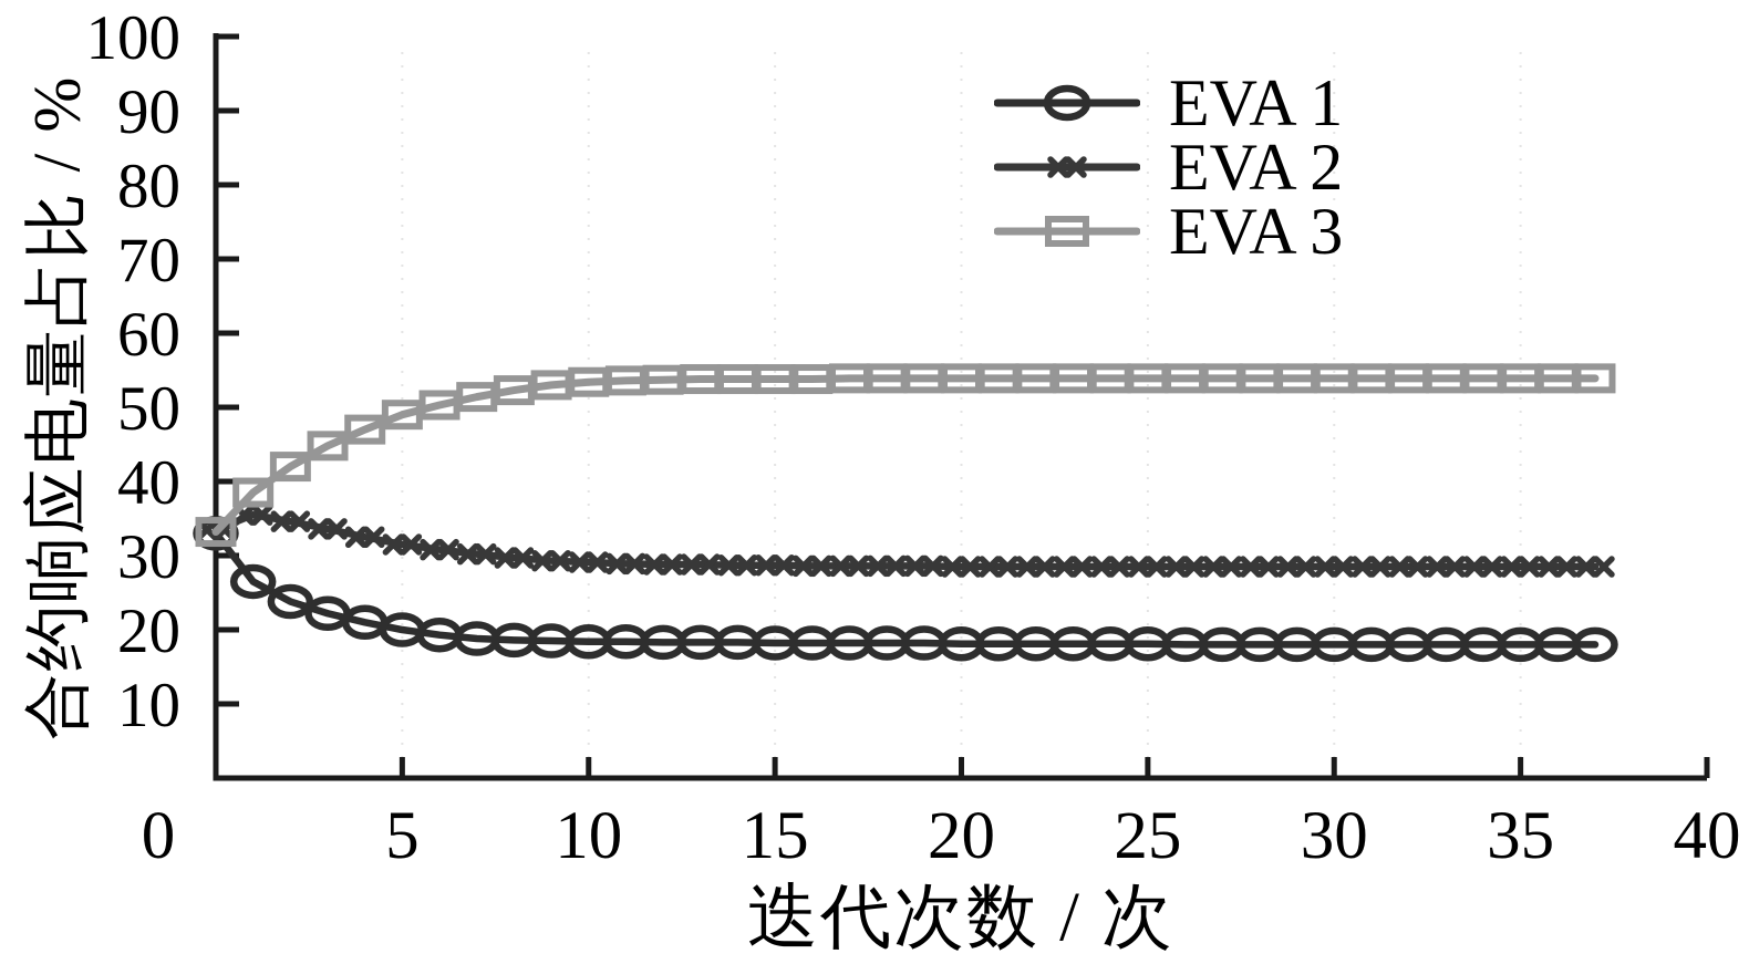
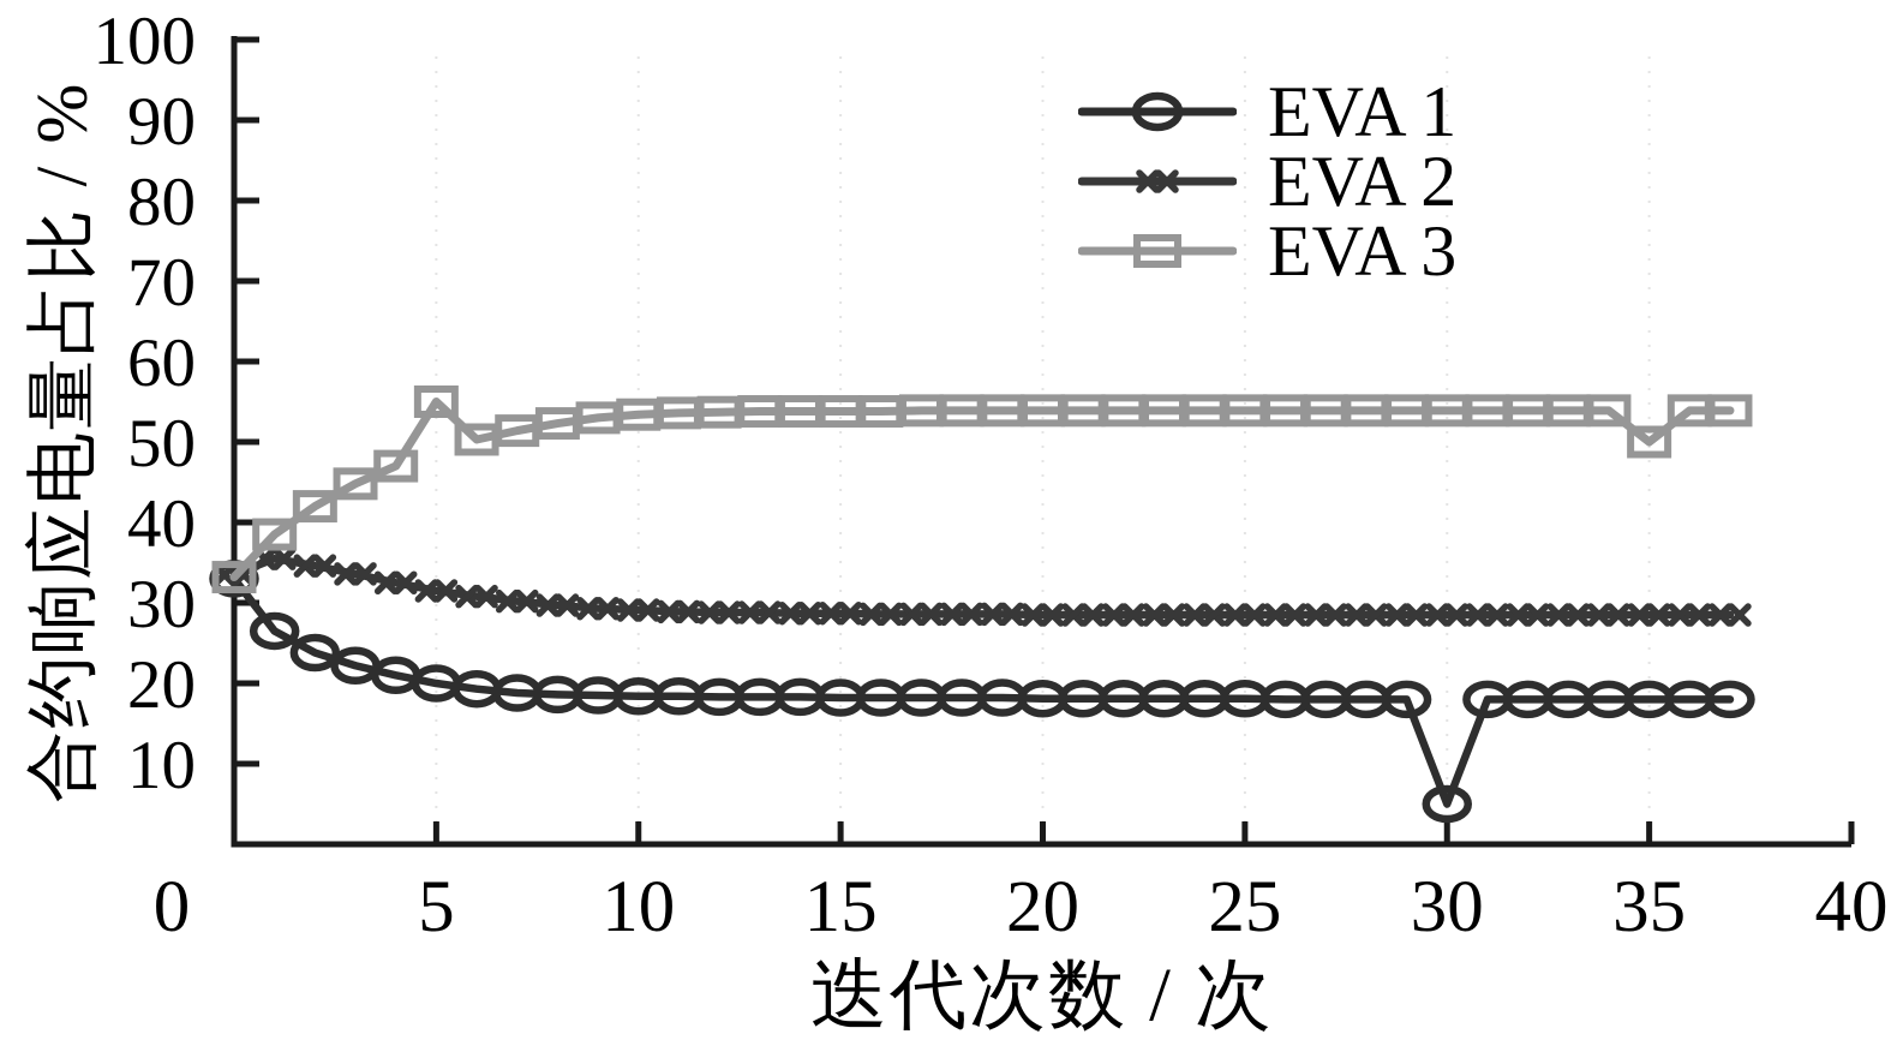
EVA 3/5: 49 -> 55
EVA 1/30: 18 -> 5
EVA 3/35: 54 -> 50
